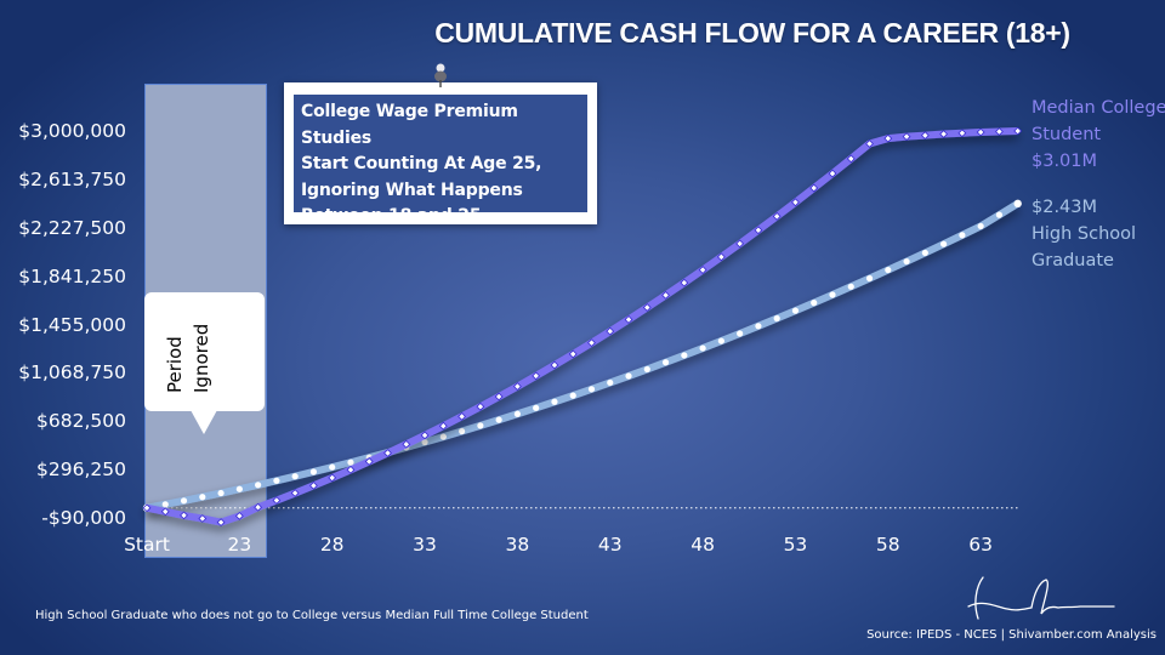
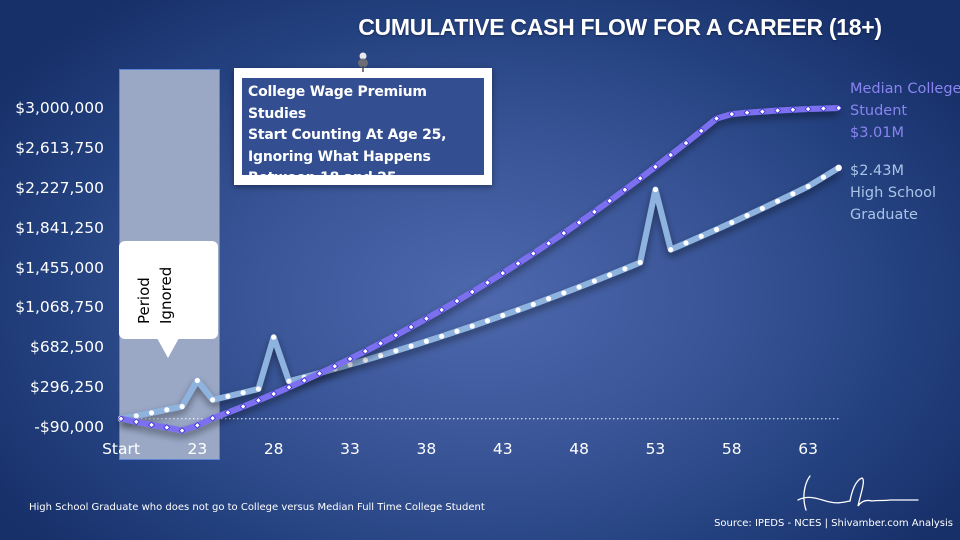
High School Graduate/23: $150000 -> $370000
High School Graduate/28: $320000 -> $790000
High School Graduate/53: $1580000 -> $2220000
